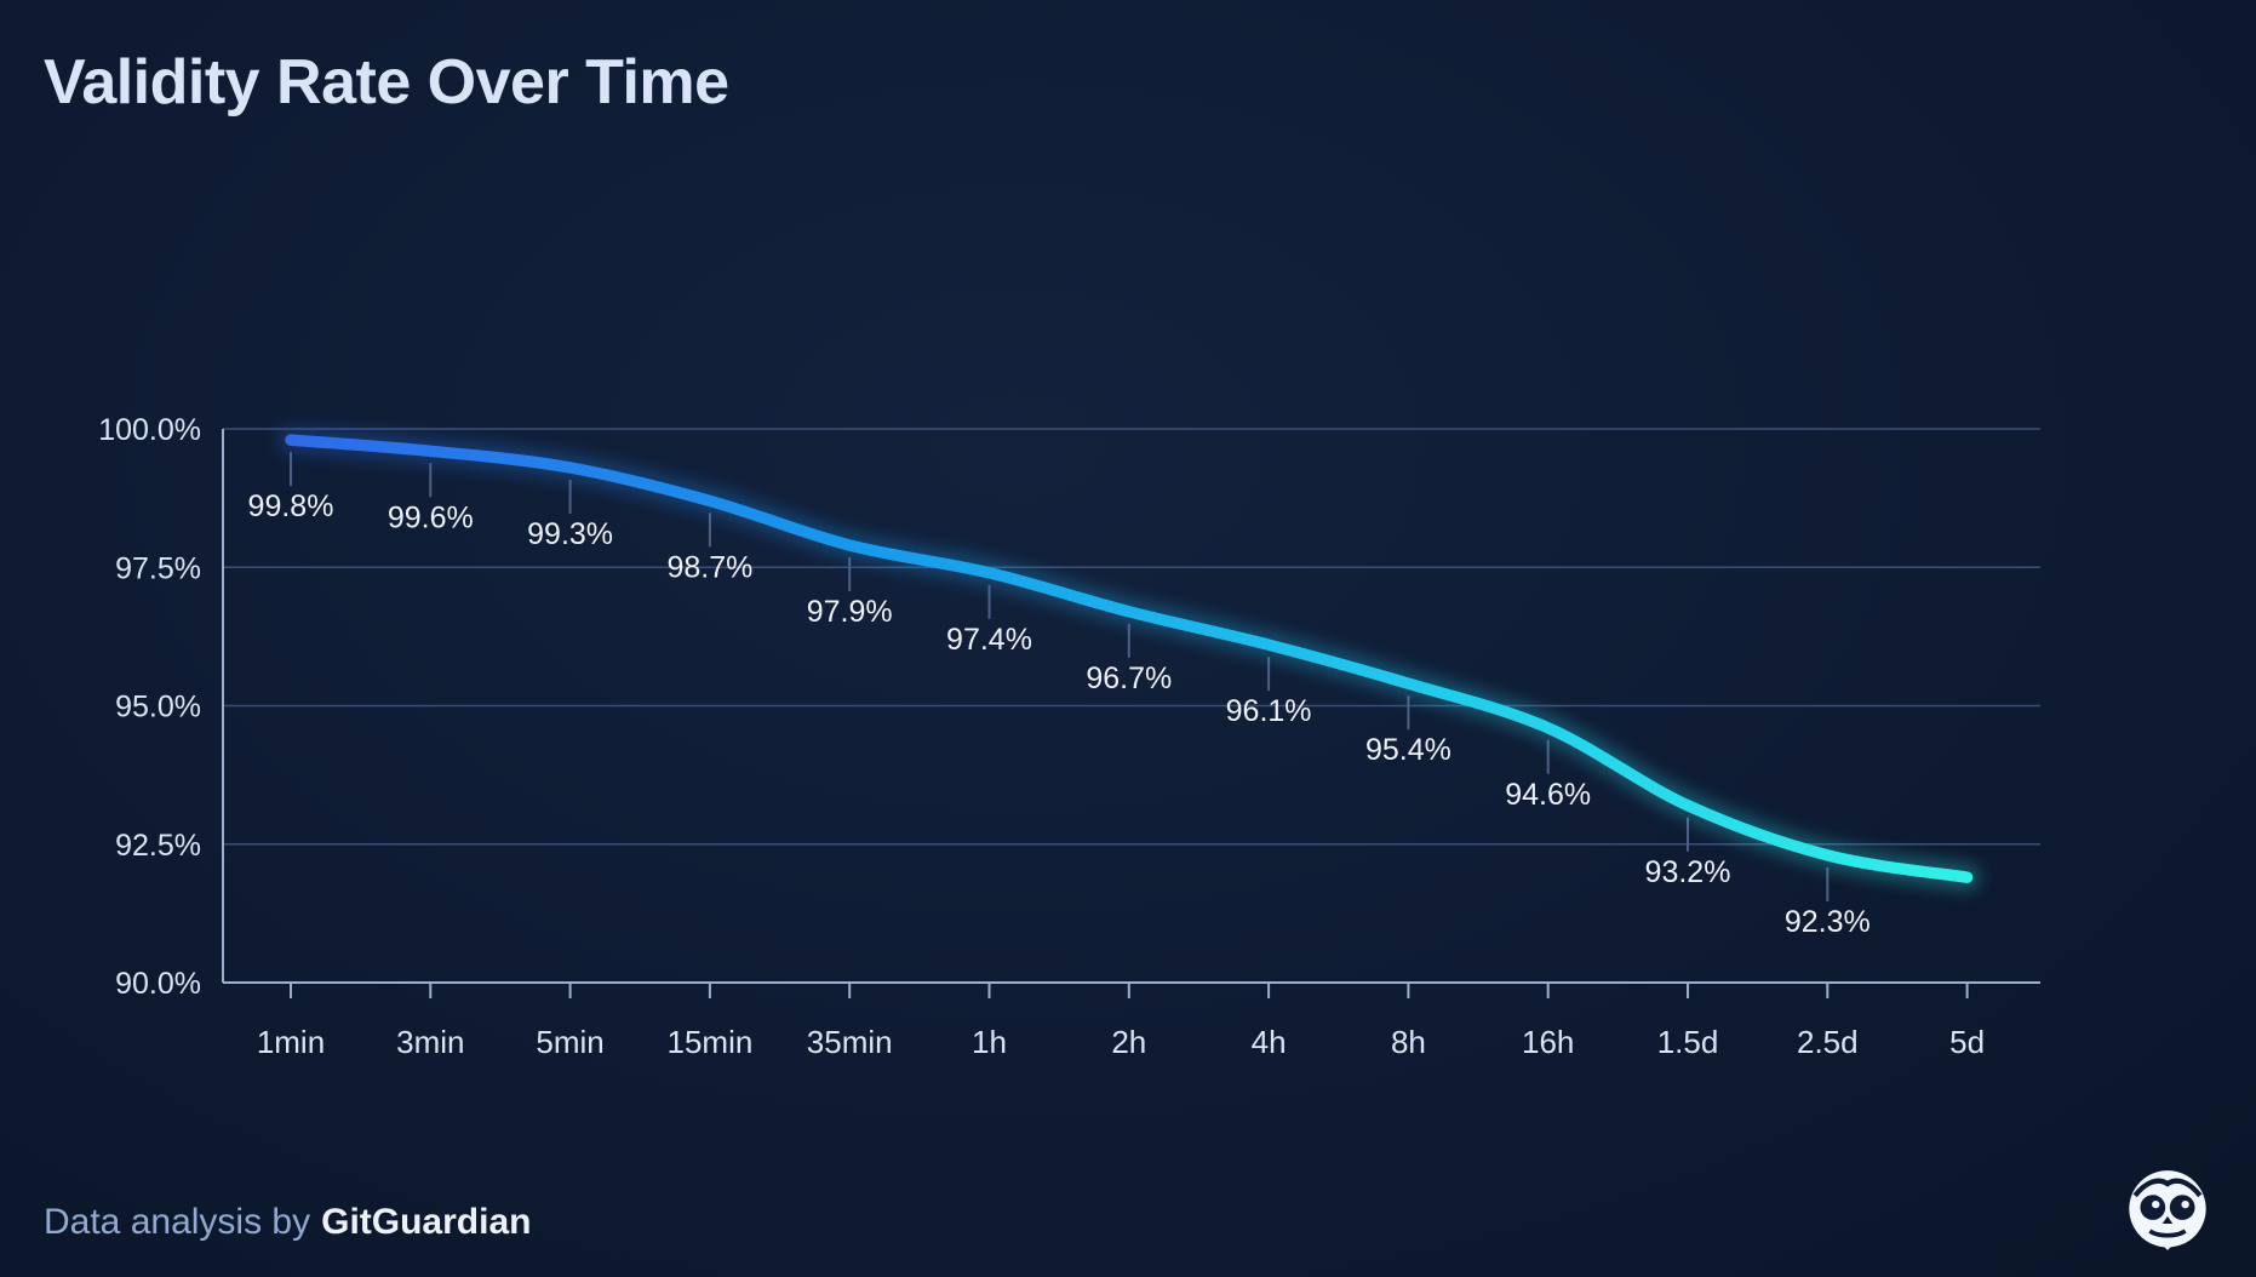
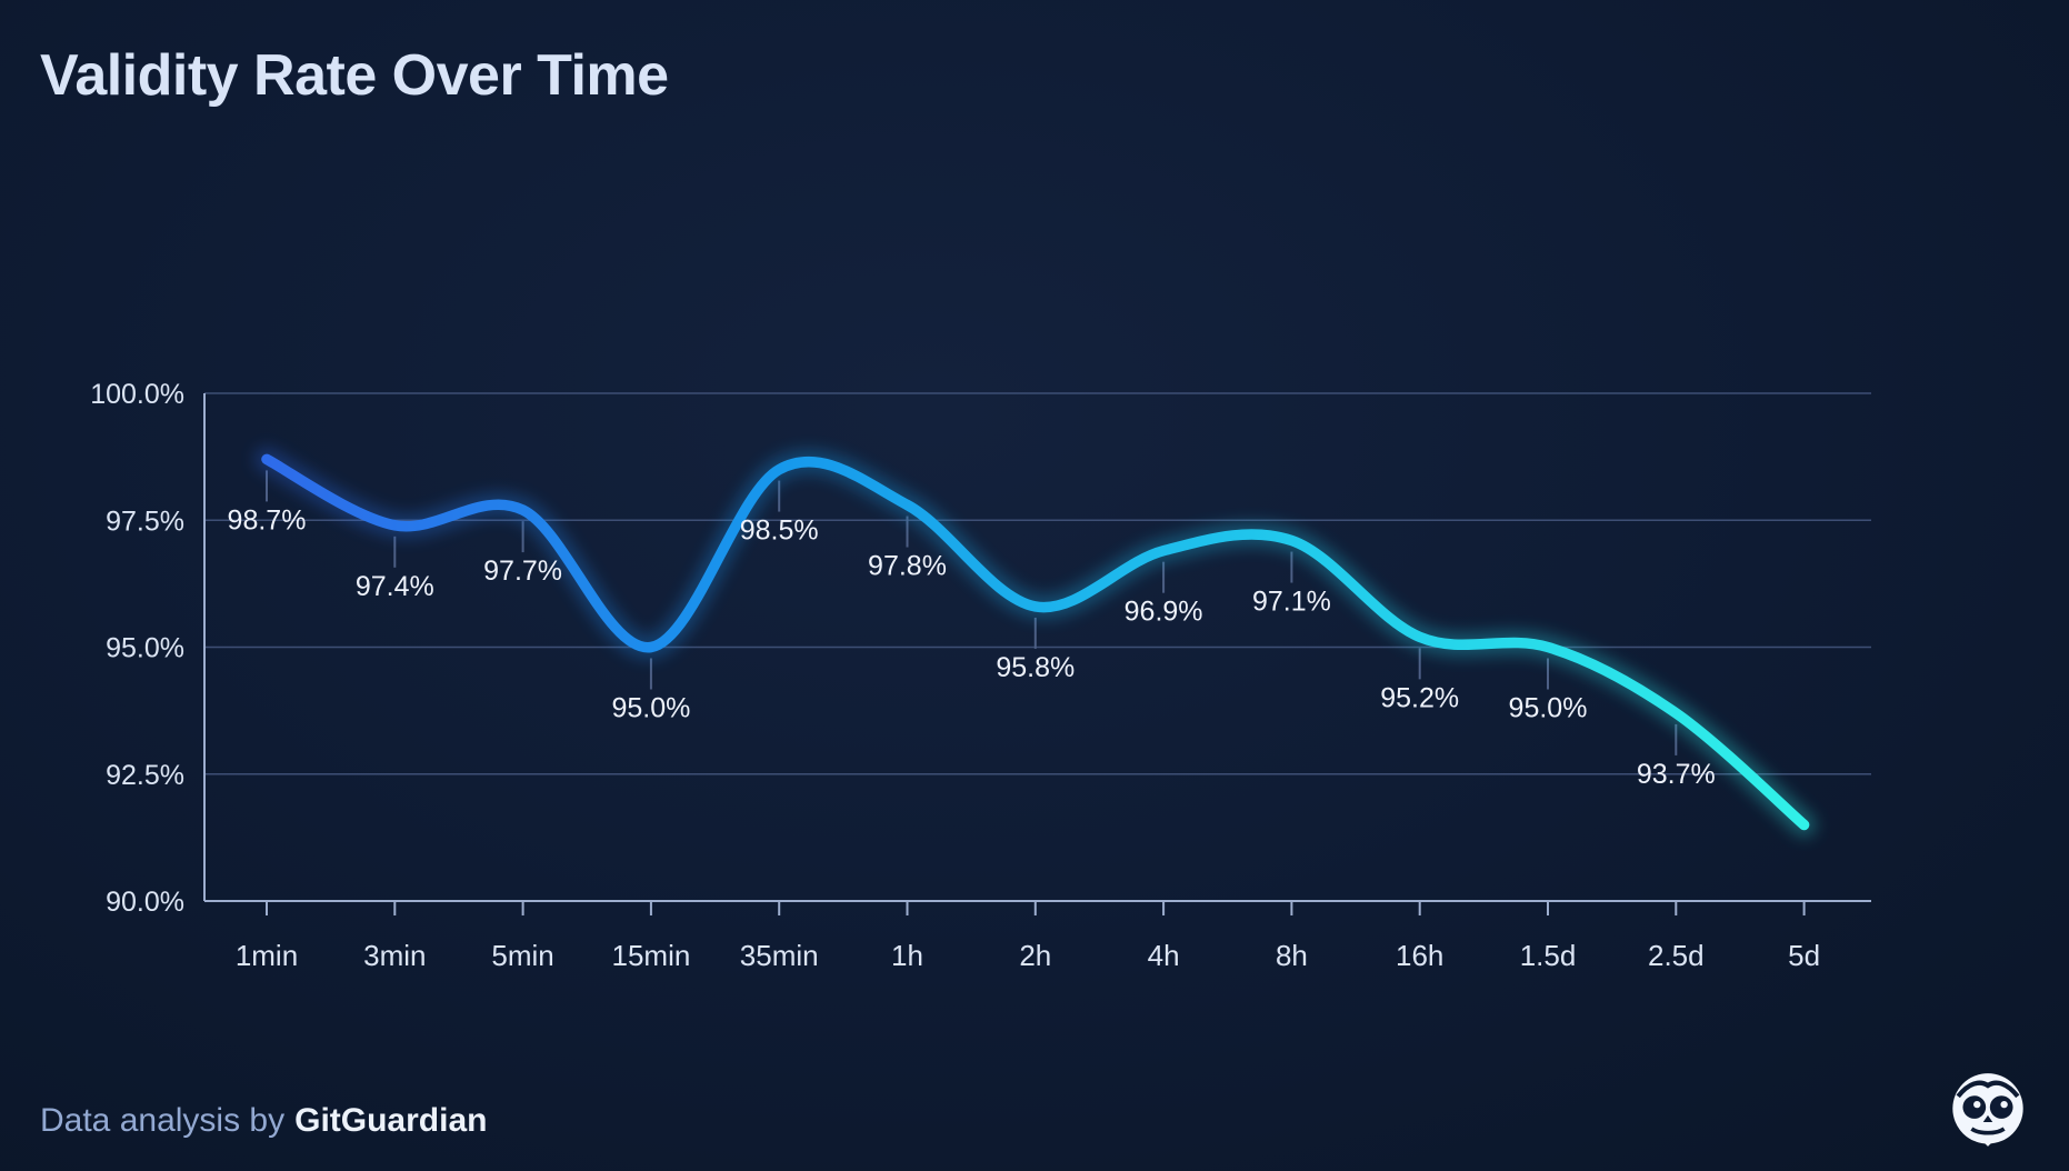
1min: 99.8% -> 98.7%
3min: 99.6% -> 97.4%
5min: 99.3% -> 97.7%
15min: 98.7% -> 95.0%
35min: 97.9% -> 98.5%
1h: 97.4% -> 97.8%
2h: 96.7% -> 95.8%
4h: 96.1% -> 96.9%
8h: 95.4% -> 97.1%
16h: 94.6% -> 95.2%
1.5d: 93.2% -> 95.0%
2.5d: 92.3% -> 93.7%
5d: 91.9% -> 91.5%
